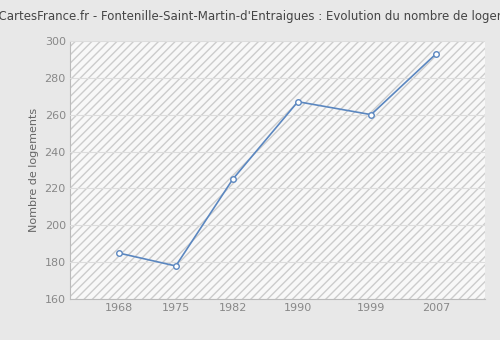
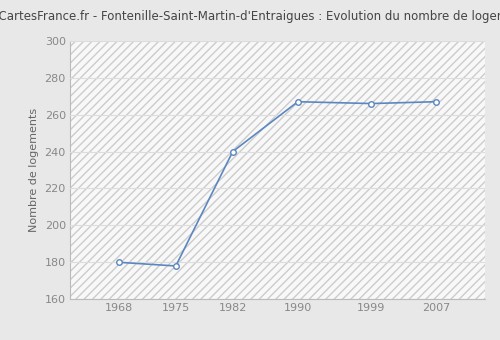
1968: 185 -> 180
1982: 225 -> 240
1999: 260 -> 266
2007: 293 -> 267
